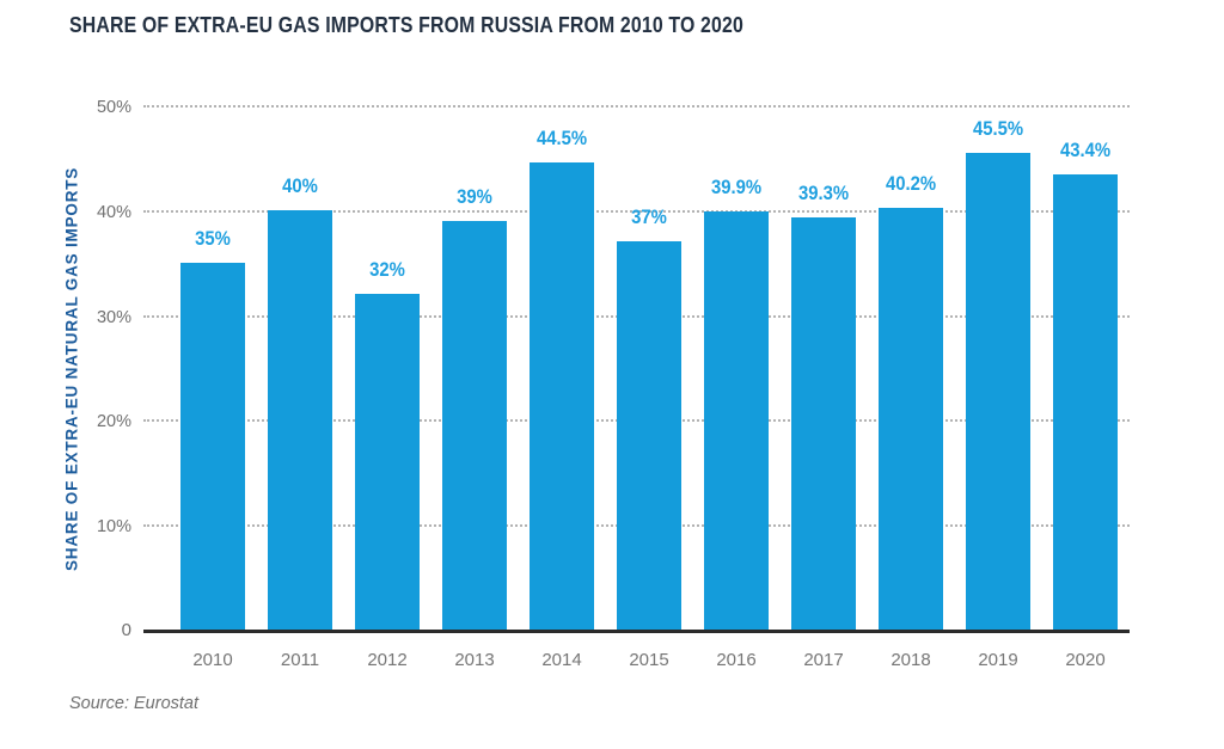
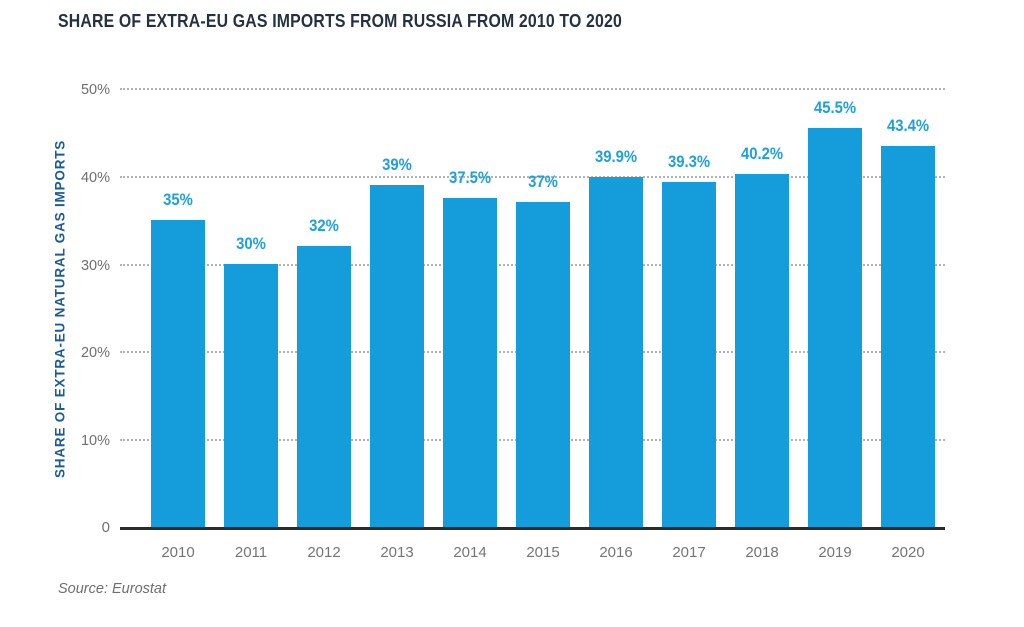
2011: 40% -> 30%
2014: 44.5% -> 37.5%
